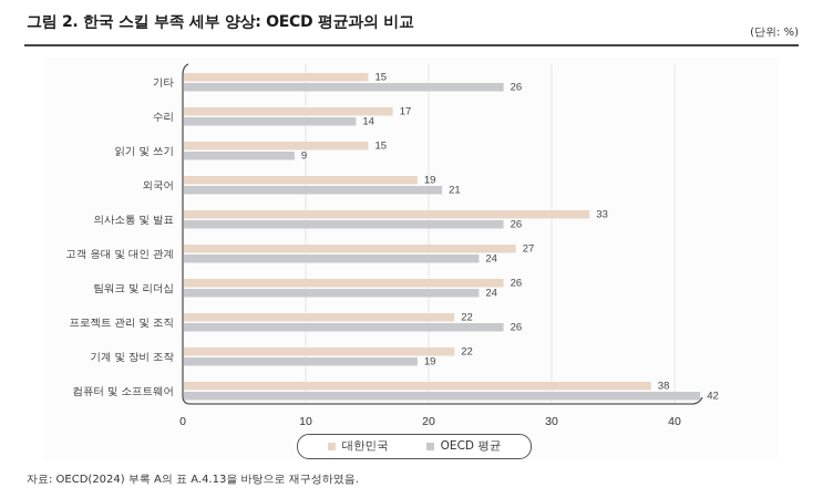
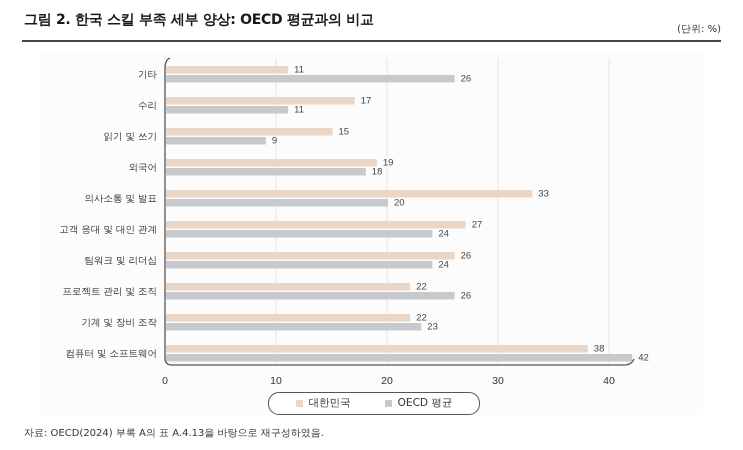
대한민국/기타: 15 -> 11
OECD 평균/수리: 14 -> 11
OECD 평균/외국어: 21 -> 18
OECD 평균/의사소통 및 발표: 26 -> 20
OECD 평균/기계 및 장비 조작: 19 -> 23
